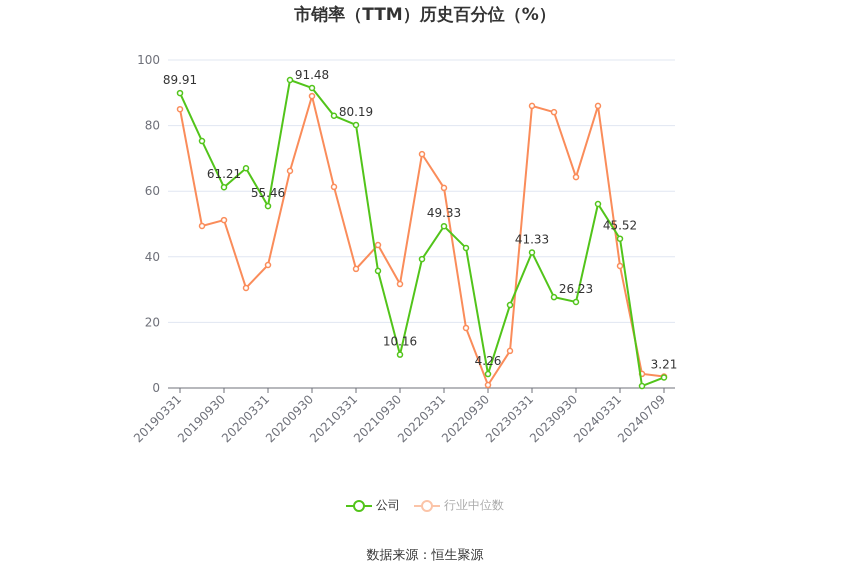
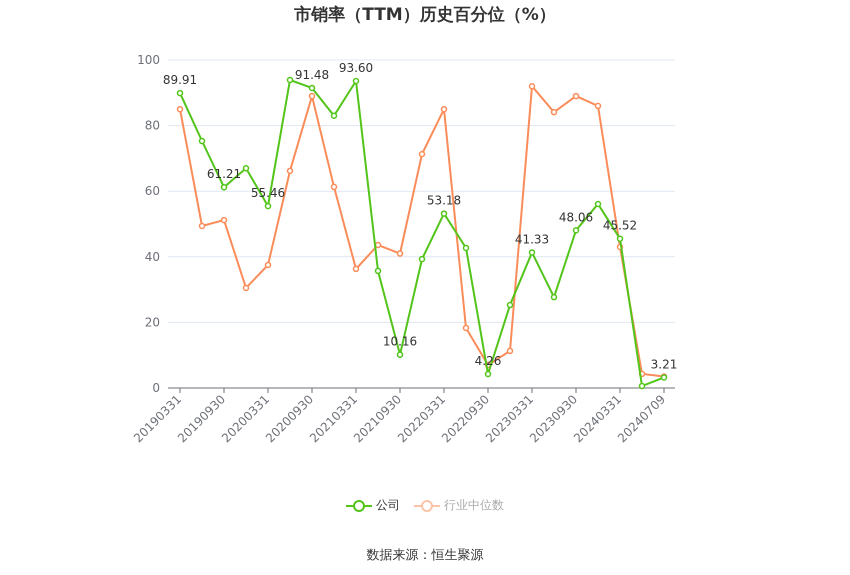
公司/20210331: 80.19 -> 93.60
行业中位数/20210930: 32 -> 41
公司/20220331: 49.33 -> 53.18
行业中位数/20220331: 61 -> 85
行业中位数/20220930: 1 -> 7
行业中位数/20230331: 86 -> 92
公司/20230930: 26.23 -> 48.06
行业中位数/20230930: 64 -> 89
行业中位数/20240331: 37 -> 43
